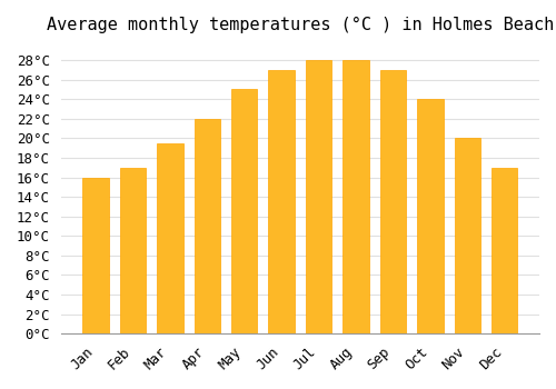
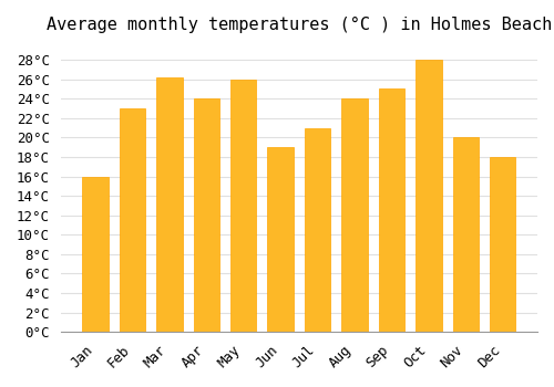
Feb: 17.0°C -> 23.0°C
Mar: 19.5°C -> 26.2°C
Apr: 22.0°C -> 24.0°C
May: 25.0°C -> 26.0°C
Jun: 27.0°C -> 19.0°C
Jul: 28.0°C -> 21.0°C
Aug: 28.0°C -> 24.0°C
Sep: 27.0°C -> 25.0°C
Oct: 24.0°C -> 28.0°C
Dec: 17.0°C -> 18.0°C
